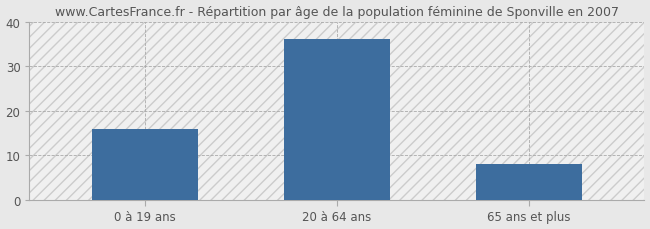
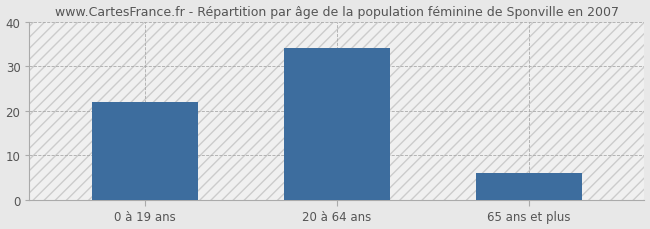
0 à 19 ans: 16 -> 22
20 à 64 ans: 36 -> 34
65 ans et plus: 8 -> 6
